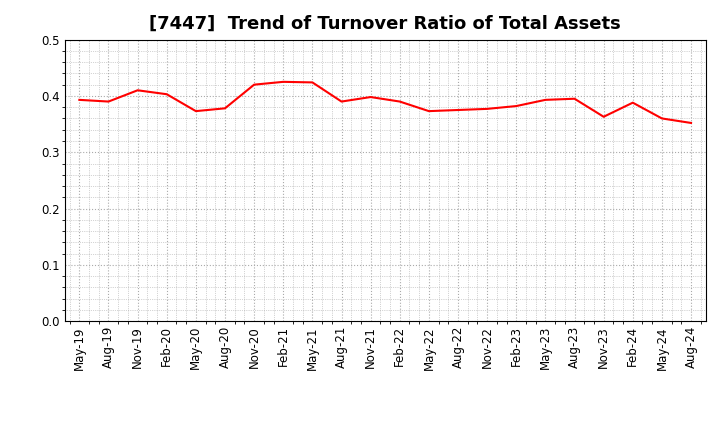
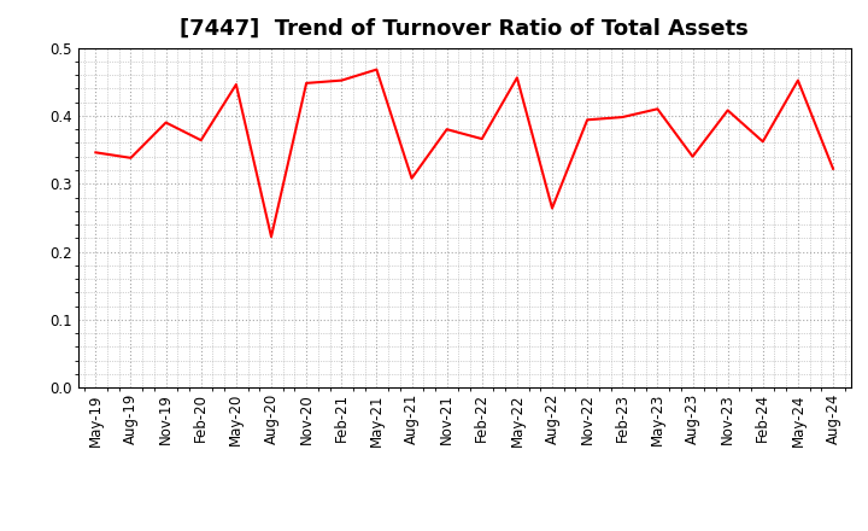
May-19: 0.393 -> 0.346
Aug-19: 0.390 -> 0.338
Nov-19: 0.410 -> 0.390
Feb-20: 0.403 -> 0.364
May-20: 0.373 -> 0.446
Aug-20: 0.378 -> 0.222
Nov-20: 0.420 -> 0.448
Feb-21: 0.425 -> 0.452
May-21: 0.424 -> 0.468
Aug-21: 0.390 -> 0.308
Nov-21: 0.398 -> 0.380
Feb-22: 0.390 -> 0.366
May-22: 0.373 -> 0.456
Aug-22: 0.375 -> 0.264
Nov-22: 0.377 -> 0.394
Feb-23: 0.382 -> 0.398
May-23: 0.393 -> 0.410
Aug-23: 0.395 -> 0.340
Nov-23: 0.363 -> 0.408
Feb-24: 0.388 -> 0.362
May-24: 0.360 -> 0.452
Aug-24: 0.352 -> 0.322
